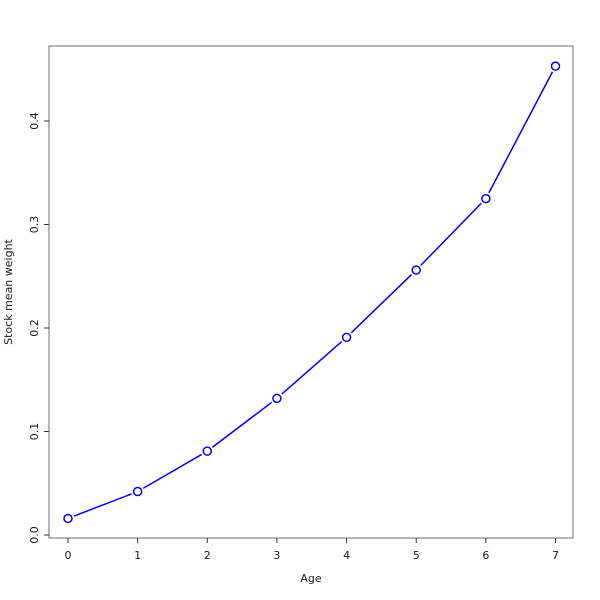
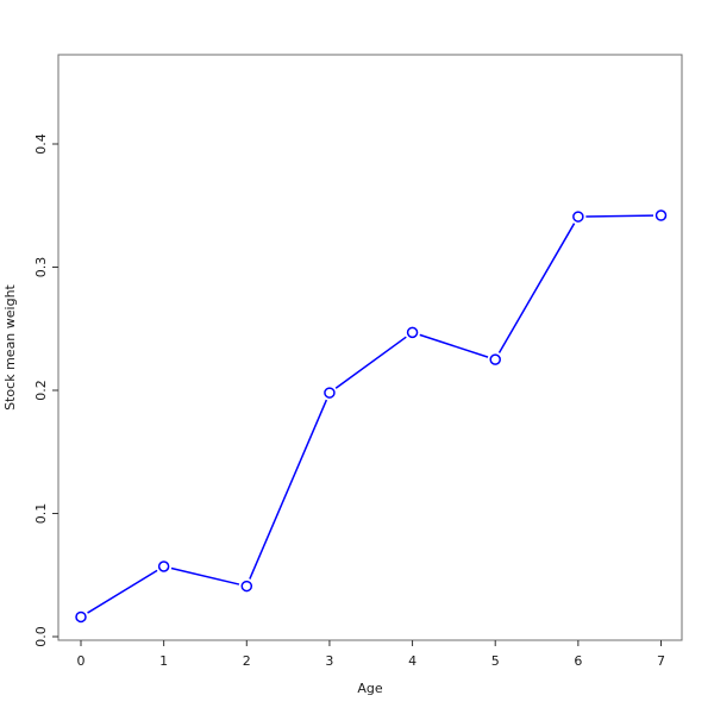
1: 0.042 -> 0.057
2: 0.081 -> 0.041
3: 0.132 -> 0.198
4: 0.191 -> 0.247
5: 0.256 -> 0.225
6: 0.325 -> 0.341
7: 0.453 -> 0.342
